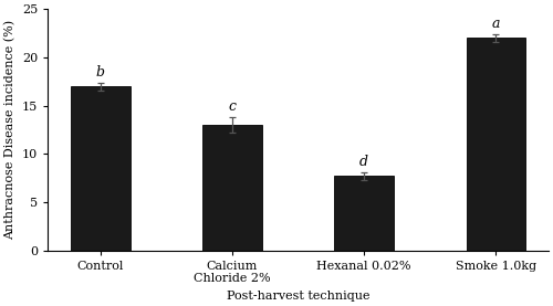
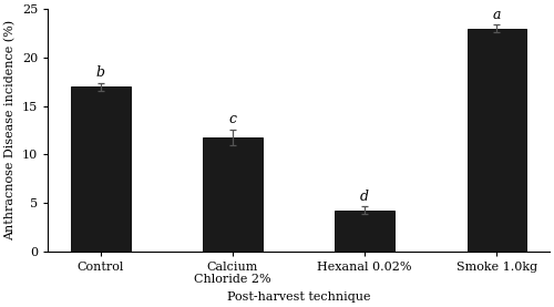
Calcium Chloride 2%: 13.0 -> 11.8
Hexanal 0.02%: 7.7 -> 4.2
Smoke 1.0kg: 22.0 -> 23.0
